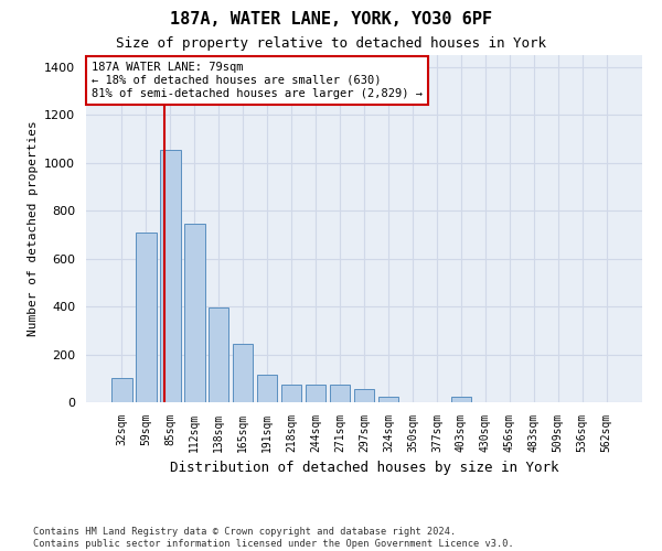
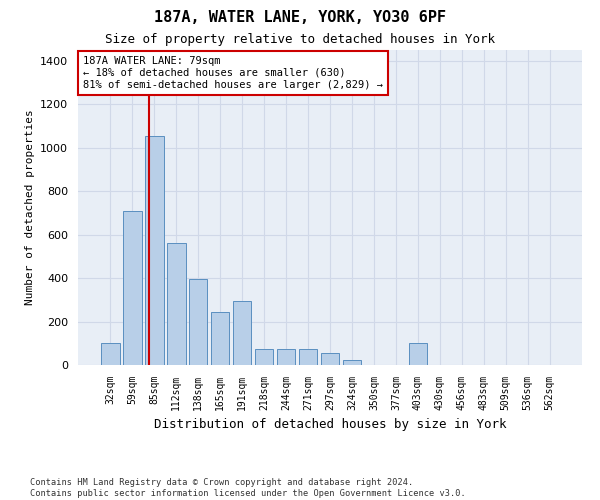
112sqm: 745 -> 560
191sqm: 115 -> 295
403sqm: 25 -> 100
